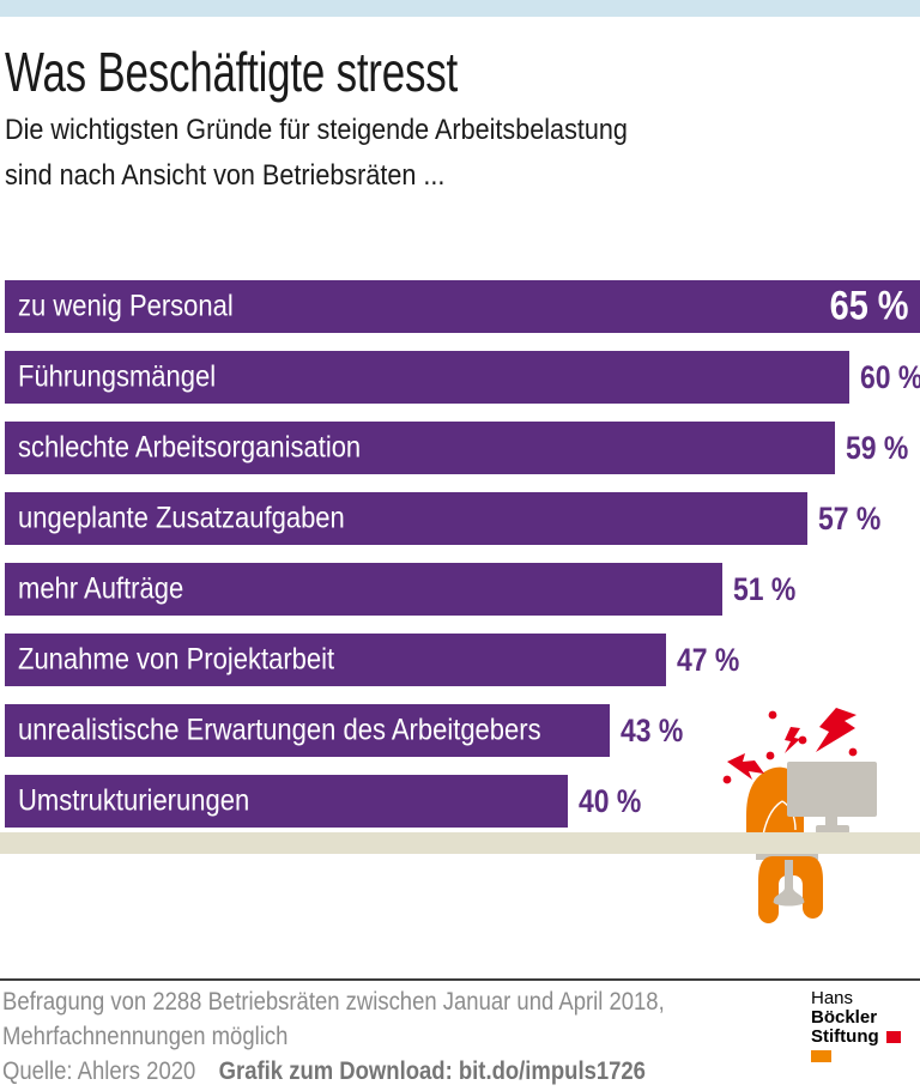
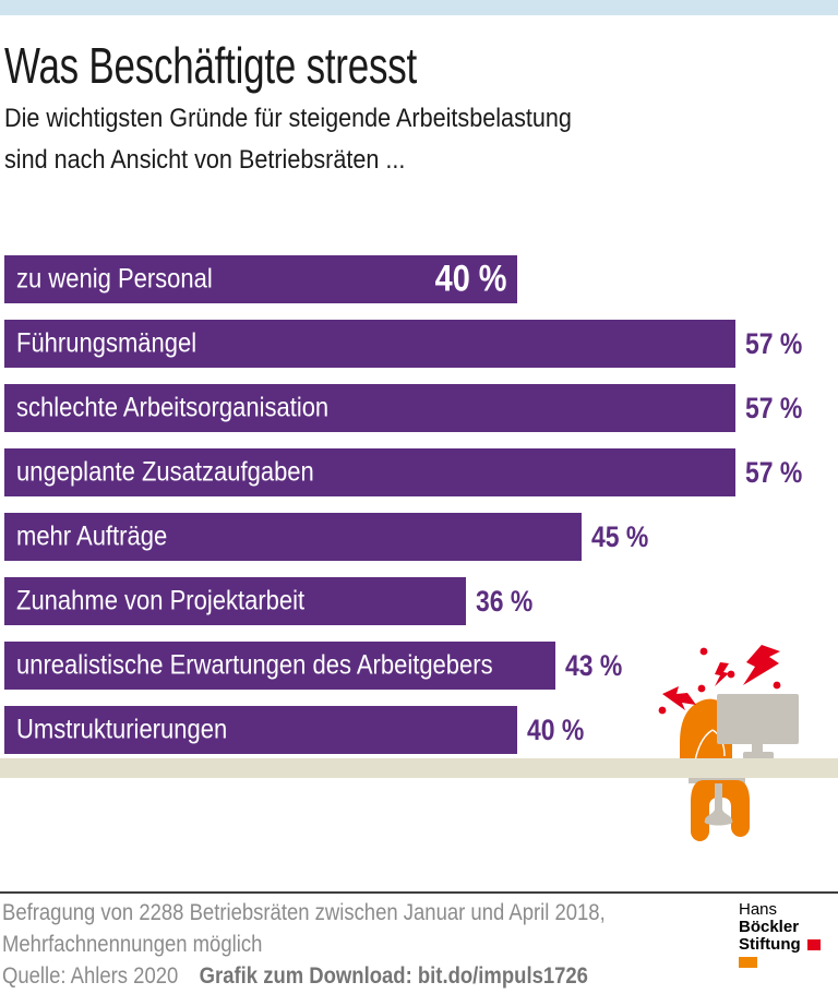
zu wenig Personal: 65 -> 40
Führungsmängel: 60 -> 57
schlechte Arbeitsorganisation: 59 -> 57
mehr Aufträge: 51 -> 45
Zunahme von Projektarbeit: 47 -> 36
